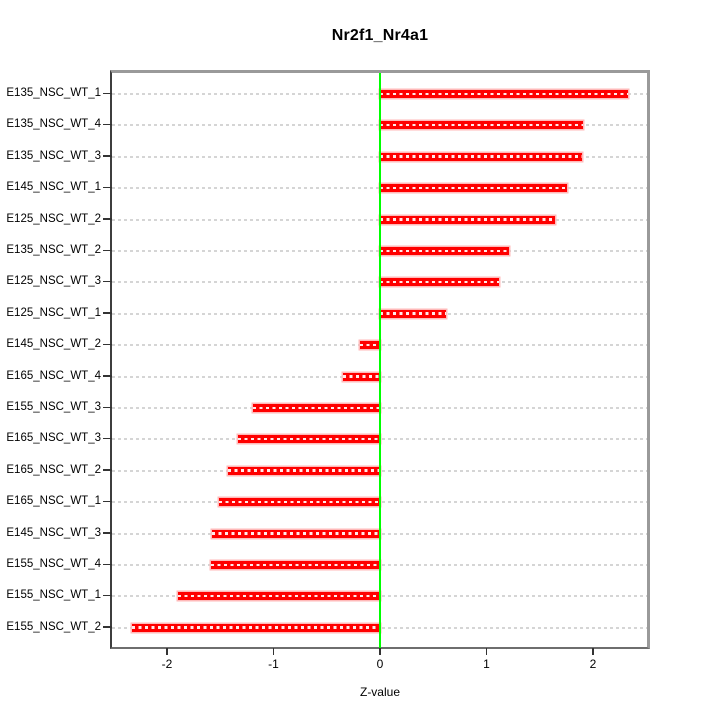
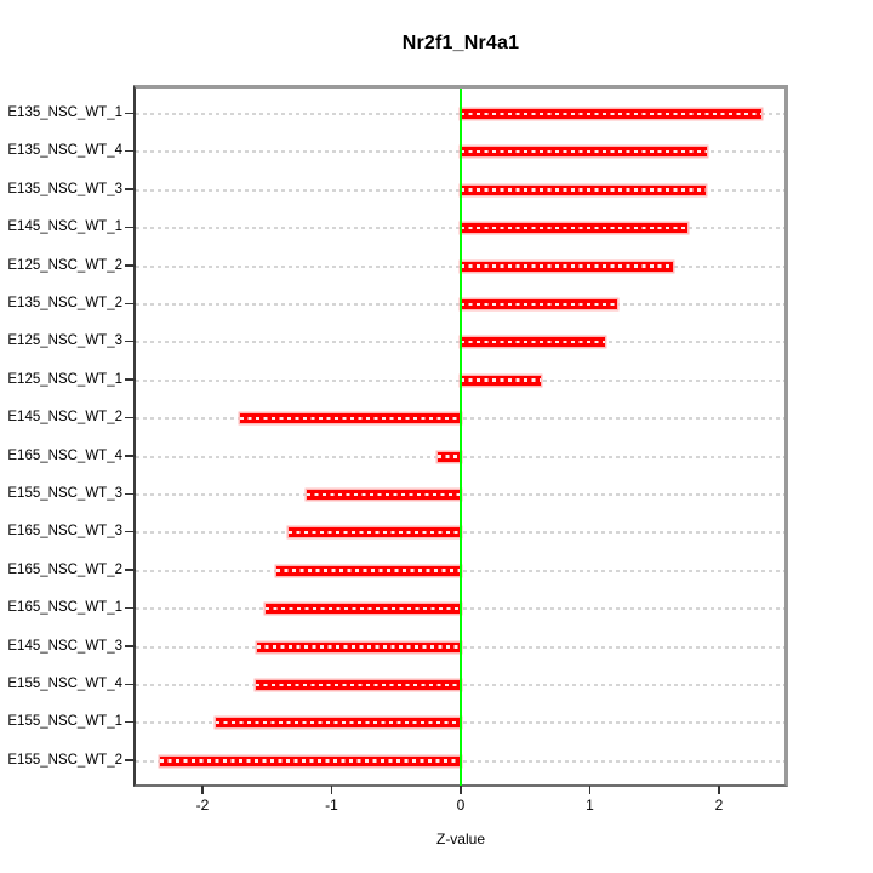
E145_NSC_WT_2: -0.19 -> -1.71
E165_NSC_WT_4: -0.35 -> -0.18
